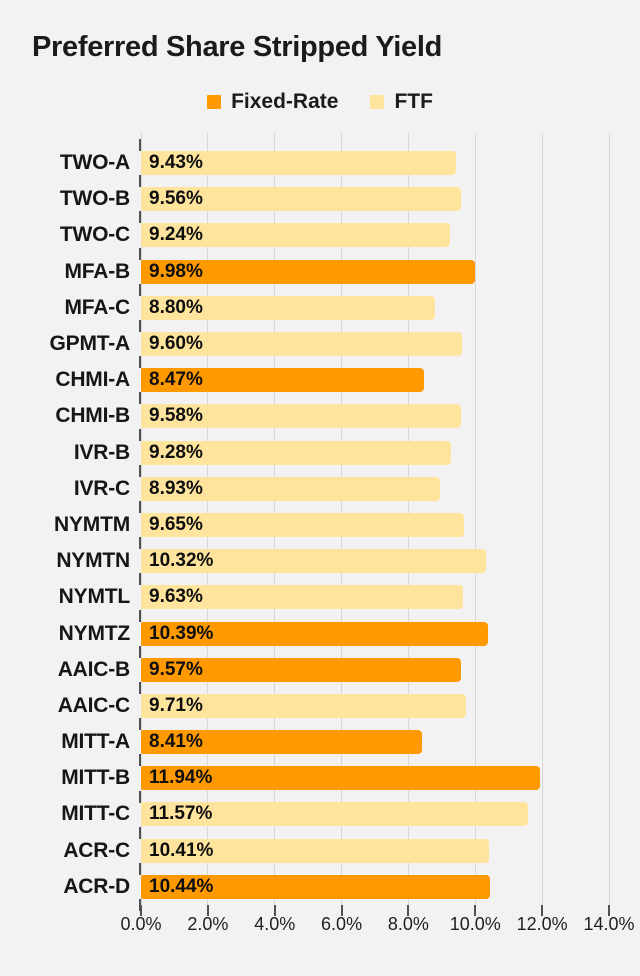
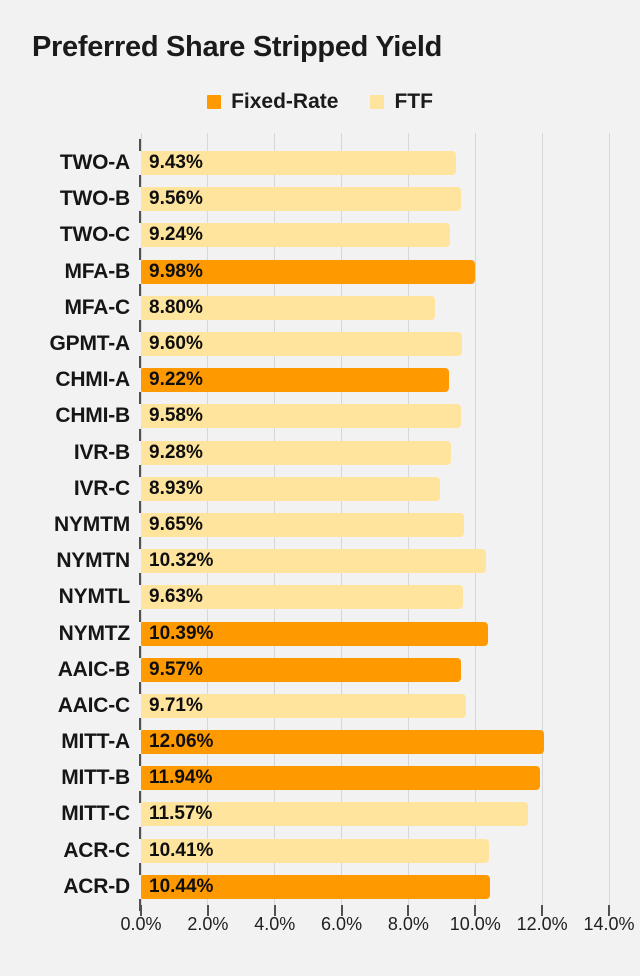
CHMI-A: 8.47% -> 9.22%
MITT-A: 8.41% -> 12.06%
